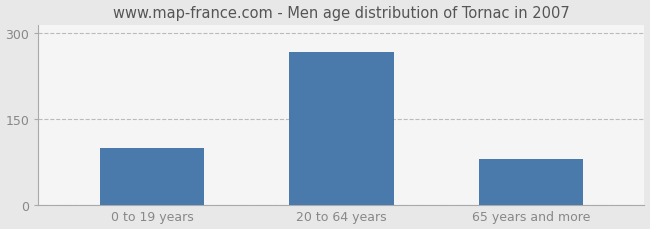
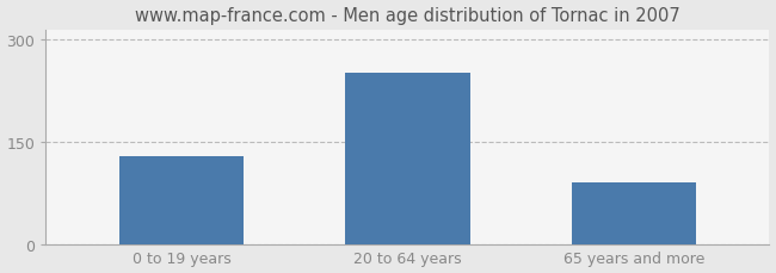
0 to 19 years: 100 -> 130
20 to 64 years: 268 -> 252
65 years and more: 80 -> 90
